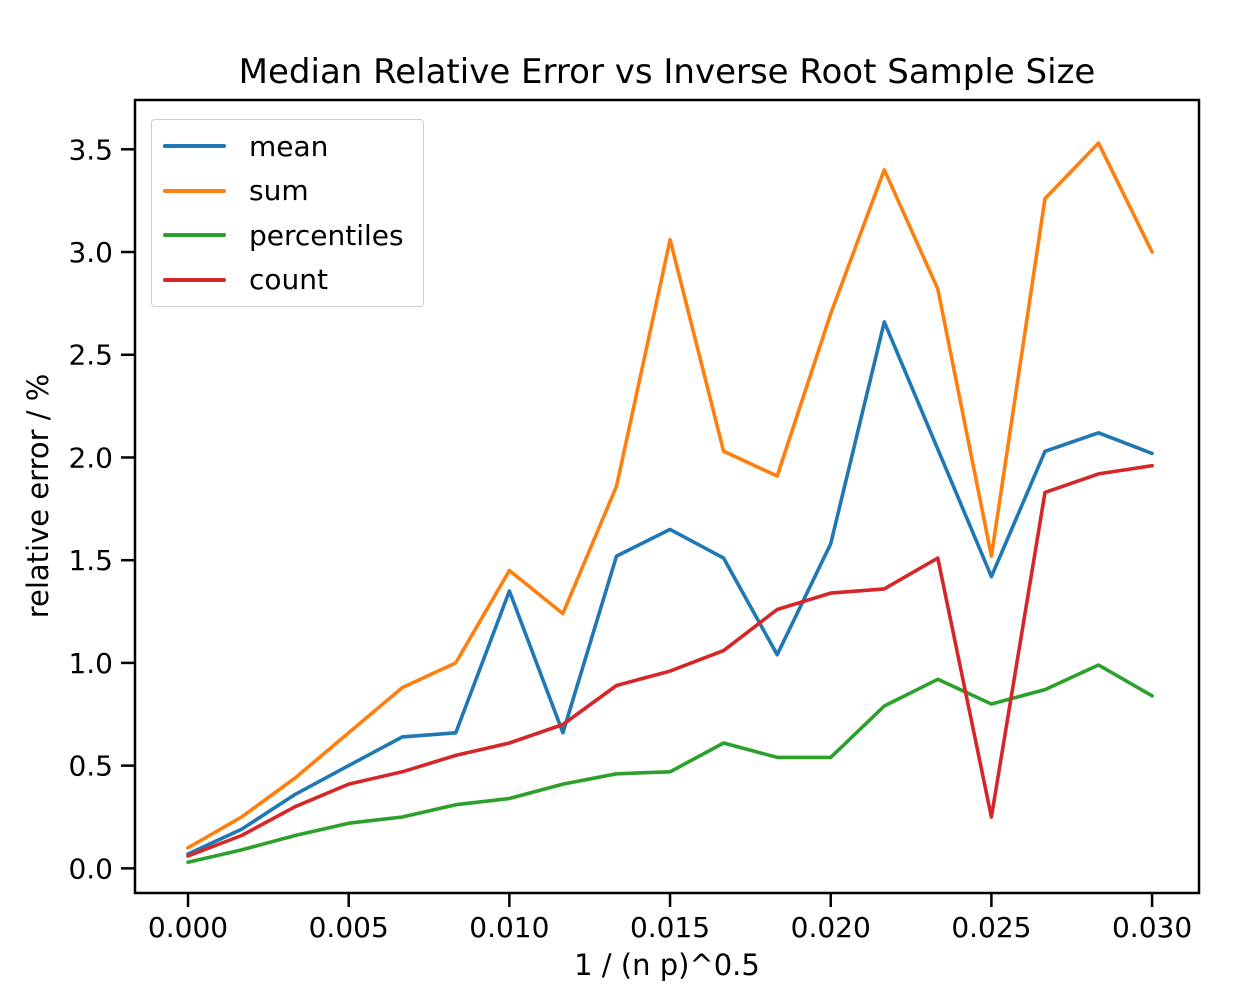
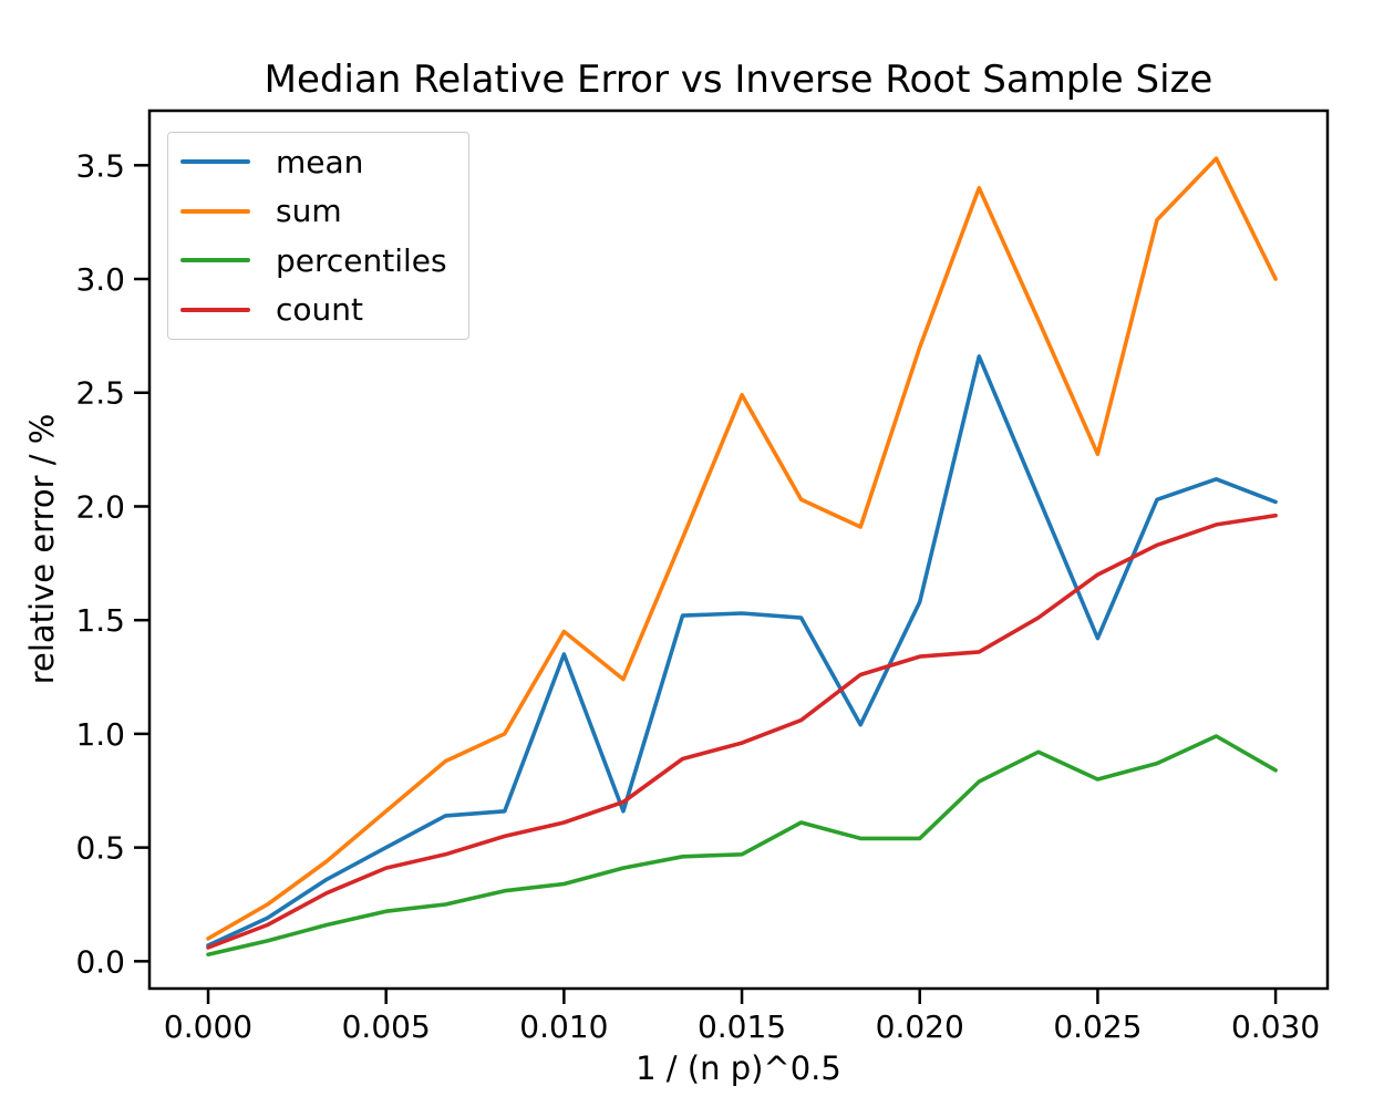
mean/0.015: 1.65 -> 1.53
sum/0.015: 3.06 -> 2.49
sum/0.025: 1.52 -> 2.23
count/0.025: 0.25 -> 1.70
